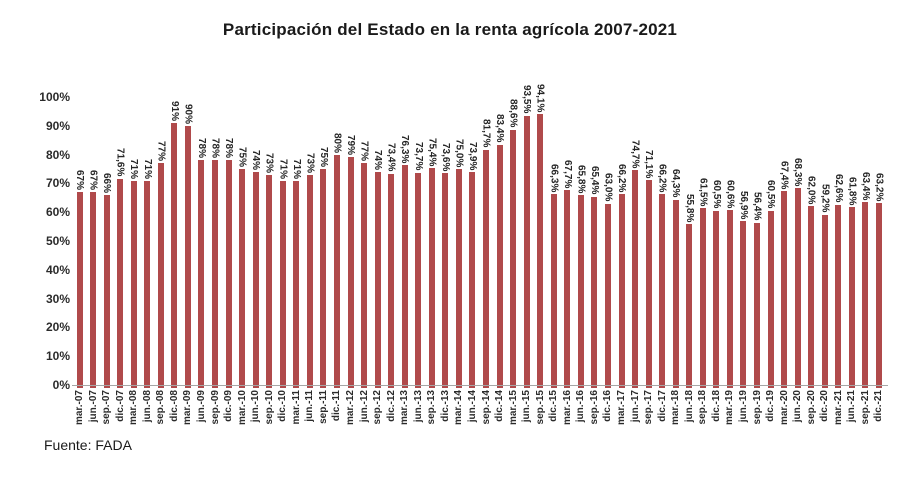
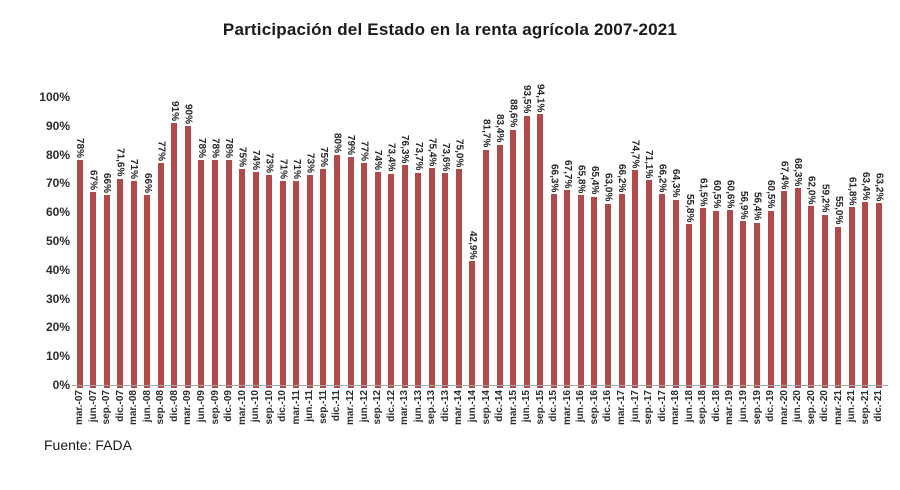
mar.-07: 67% -> 78%
jun.-08: 71% -> 66%
jun.-14: 73,9% -> 42,9%
mar.-21: 62,6% -> 55,0%
